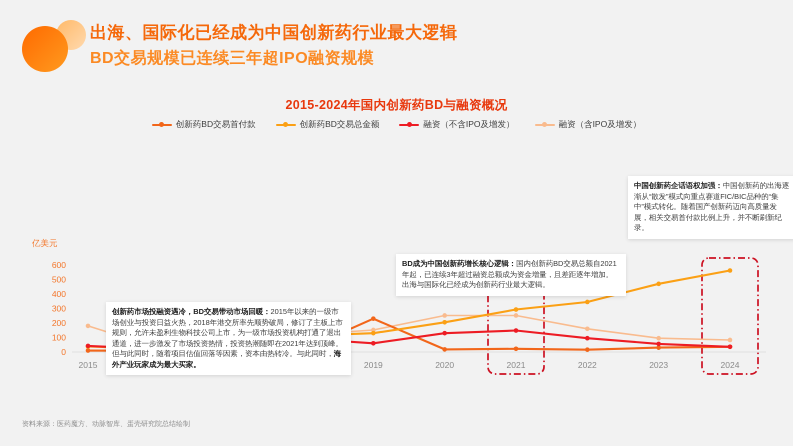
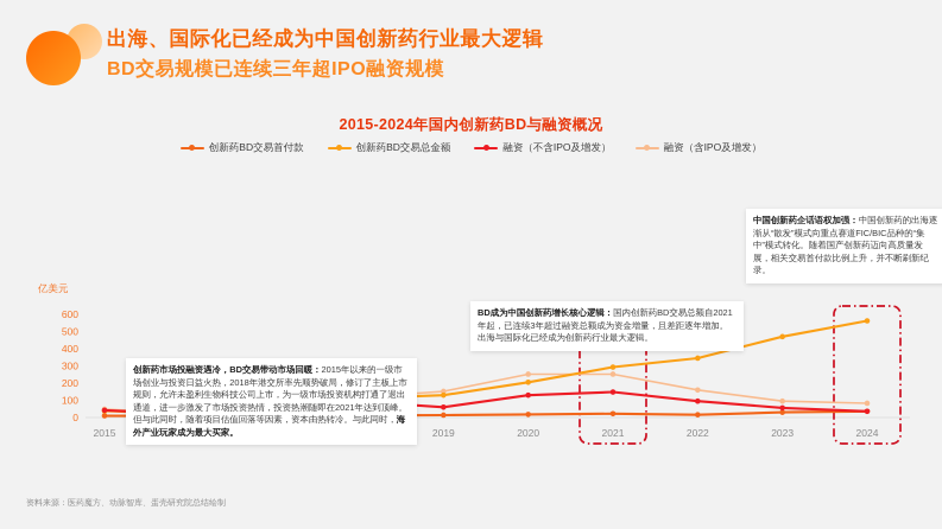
融资（含IPO及增发）/2015: 180 -> 50
创新药BD交易首付款/2019: 230 -> 10
